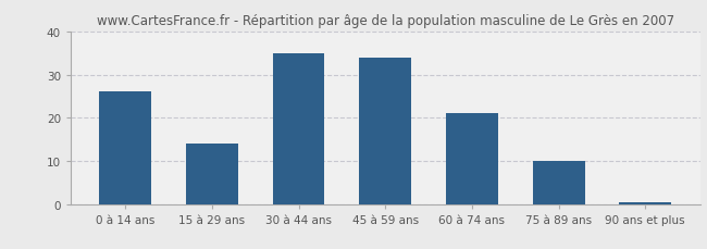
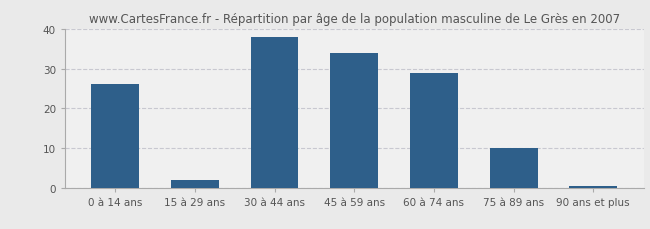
15 à 29 ans: 14.0 -> 2.0
30 à 44 ans: 35.0 -> 38.0
60 à 74 ans: 21.0 -> 29.0
